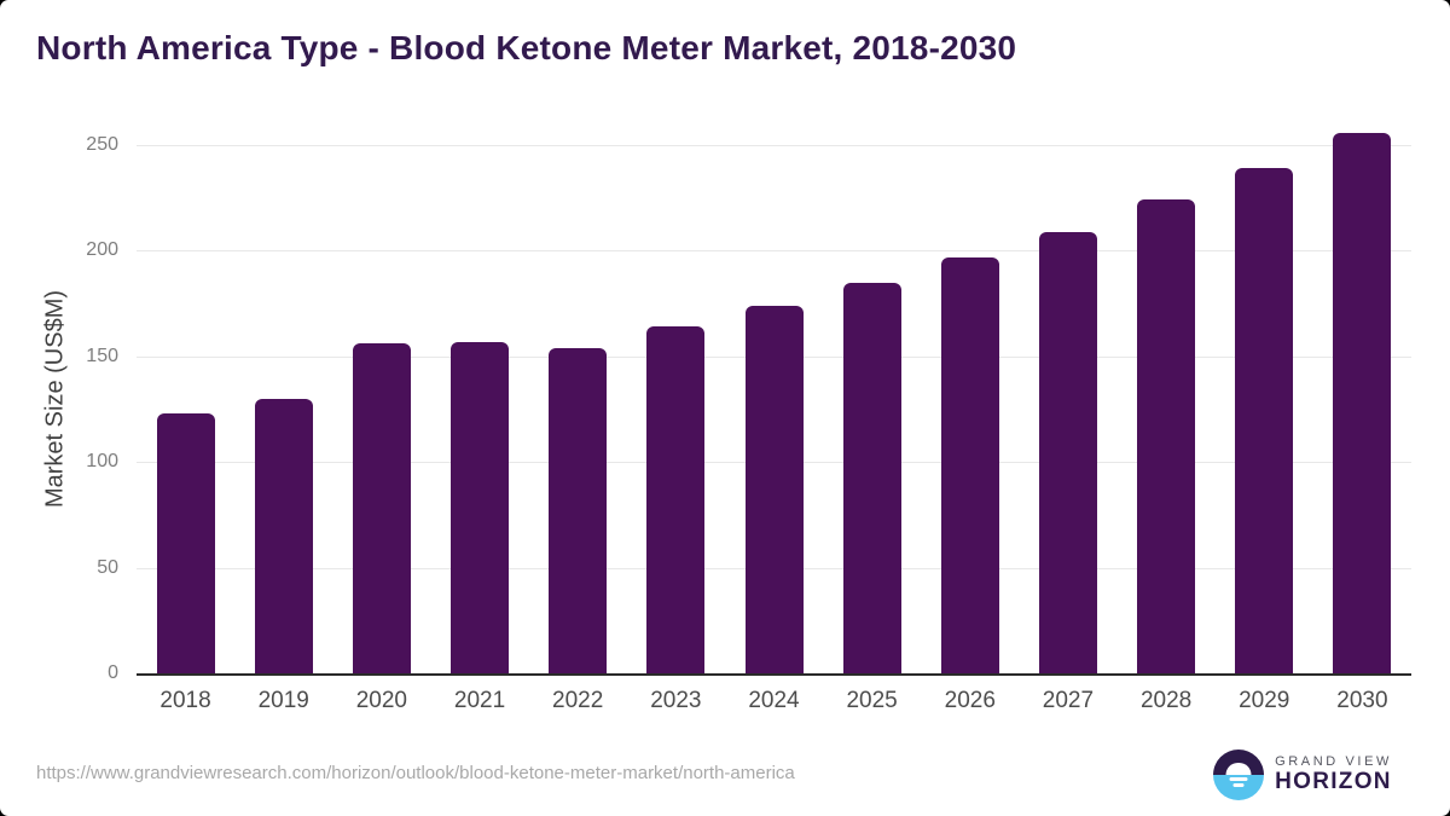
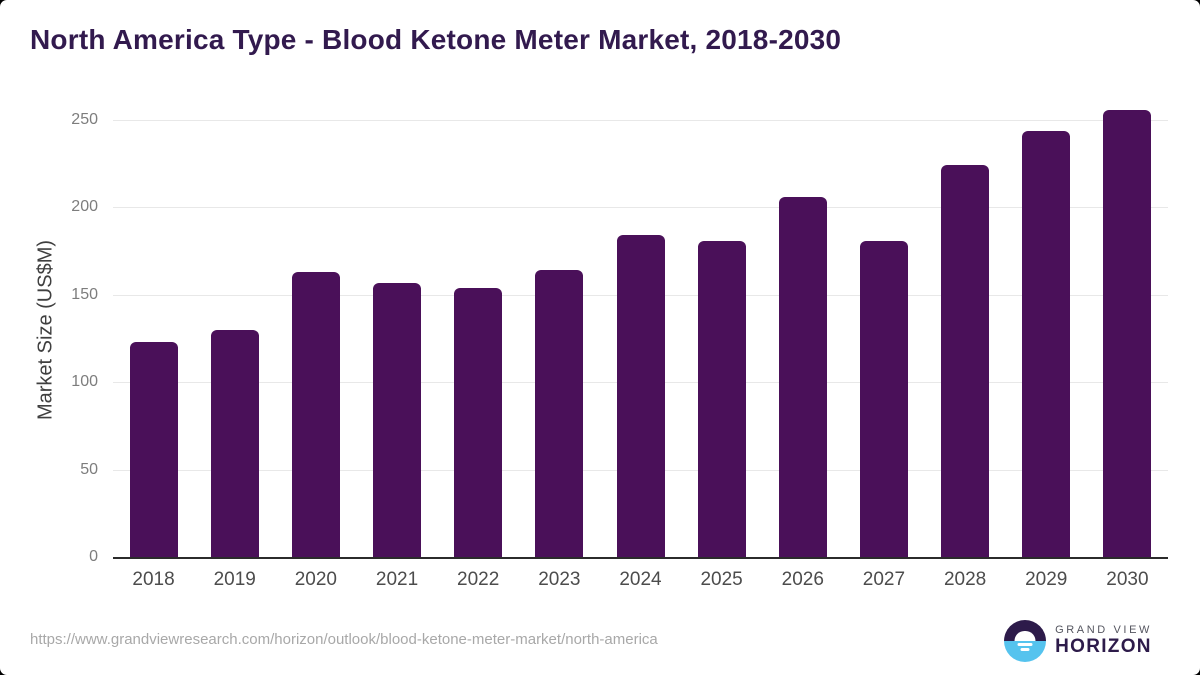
2020: 156 -> 163
2024: 174 -> 184
2025: 185 -> 181
2026: 197 -> 206
2027: 209 -> 181
2029: 239 -> 244
